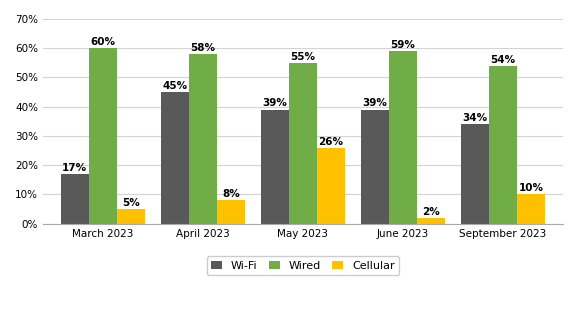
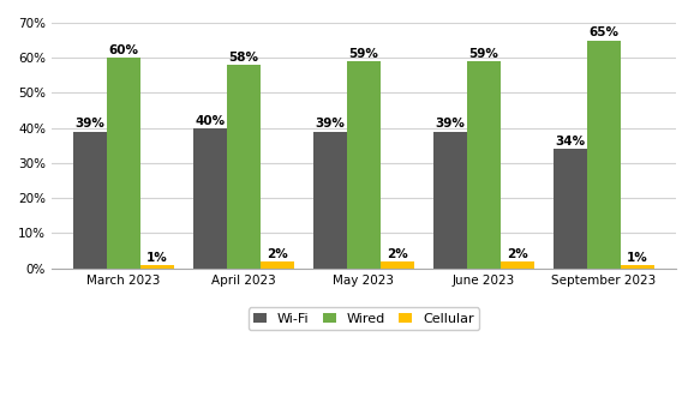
Wi-Fi/March 2023: 17% -> 39%
Cellular/March 2023: 5% -> 1%
Wi-Fi/April 2023: 45% -> 40%
Cellular/April 2023: 8% -> 2%
Wired/May 2023: 55% -> 59%
Cellular/May 2023: 26% -> 2%
Wired/September 2023: 54% -> 65%
Cellular/September 2023: 10% -> 1%
